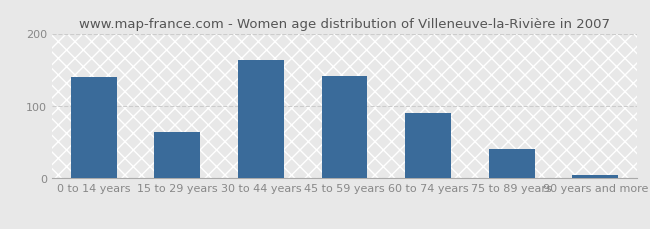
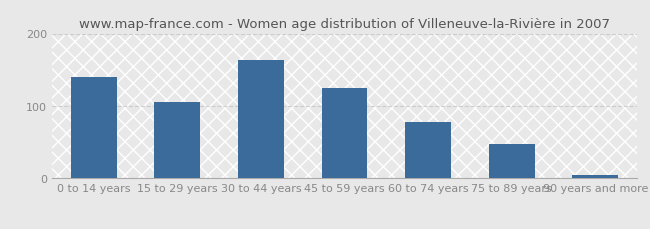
15 to 29 years: 64 -> 105
45 to 59 years: 142 -> 125
60 to 74 years: 90 -> 78
75 to 89 years: 40 -> 47
